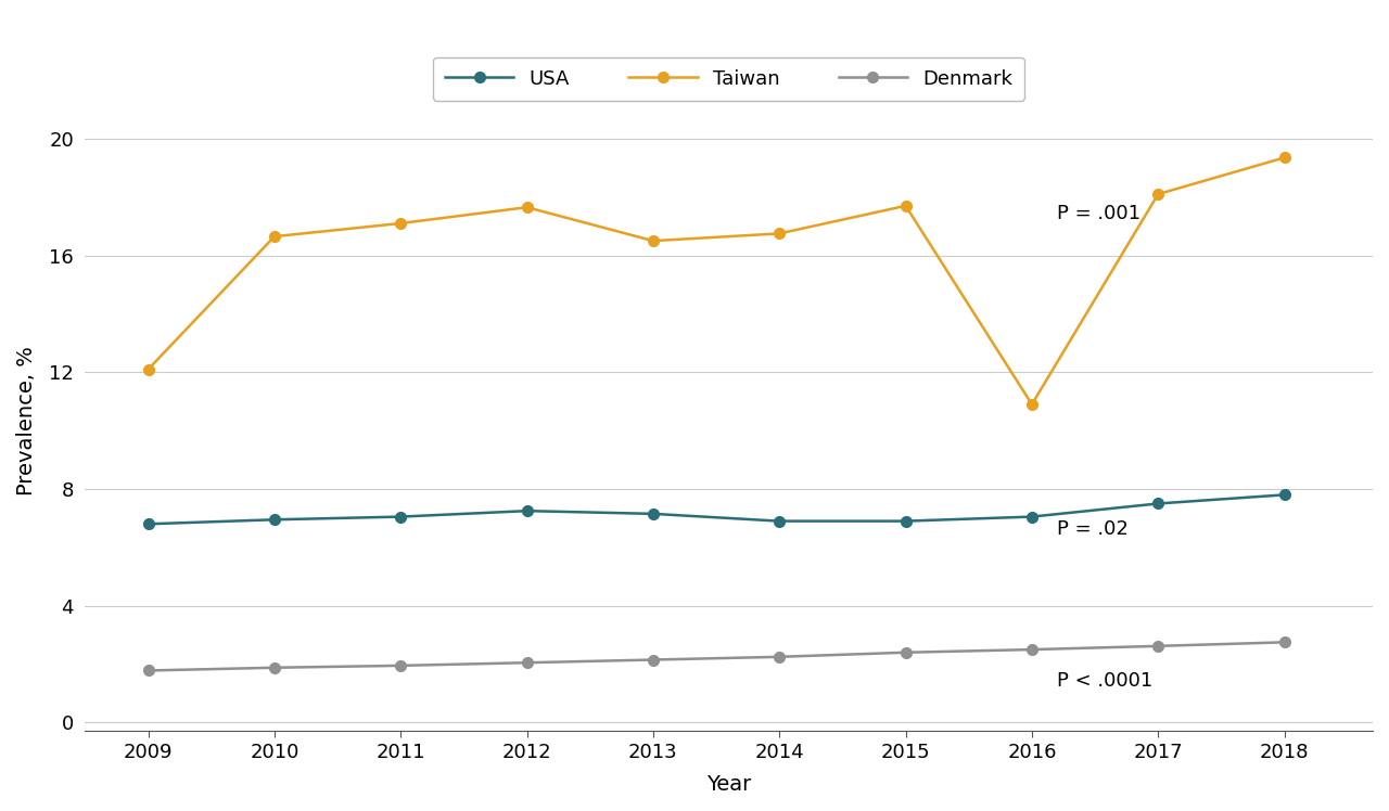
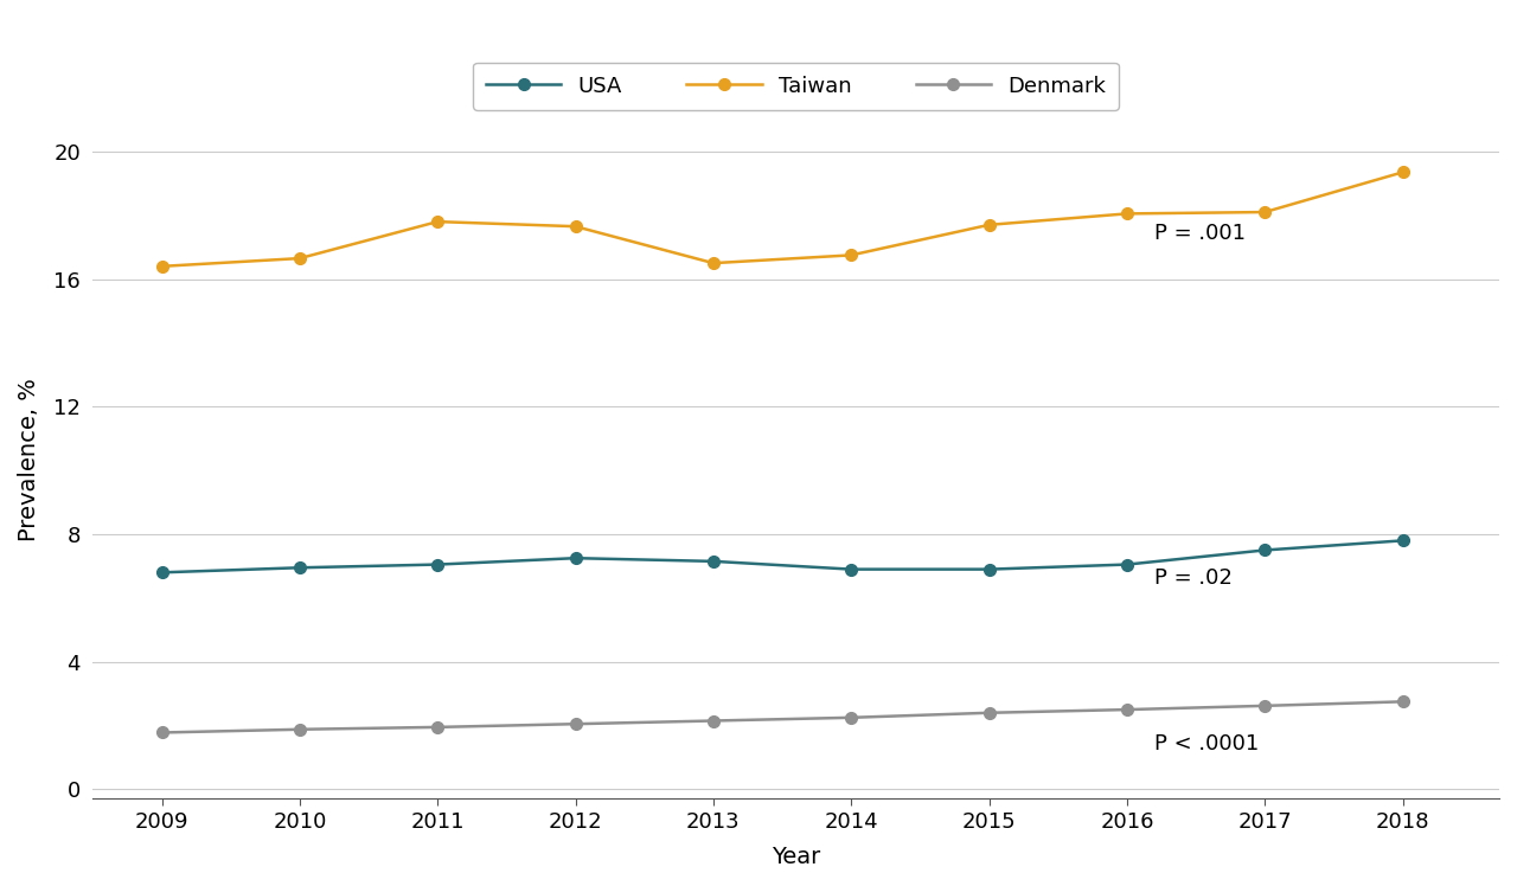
Taiwan/2009: 12.10 -> 16.40
Taiwan/2011: 17.10 -> 17.80
Taiwan/2016: 10.90 -> 18.05
